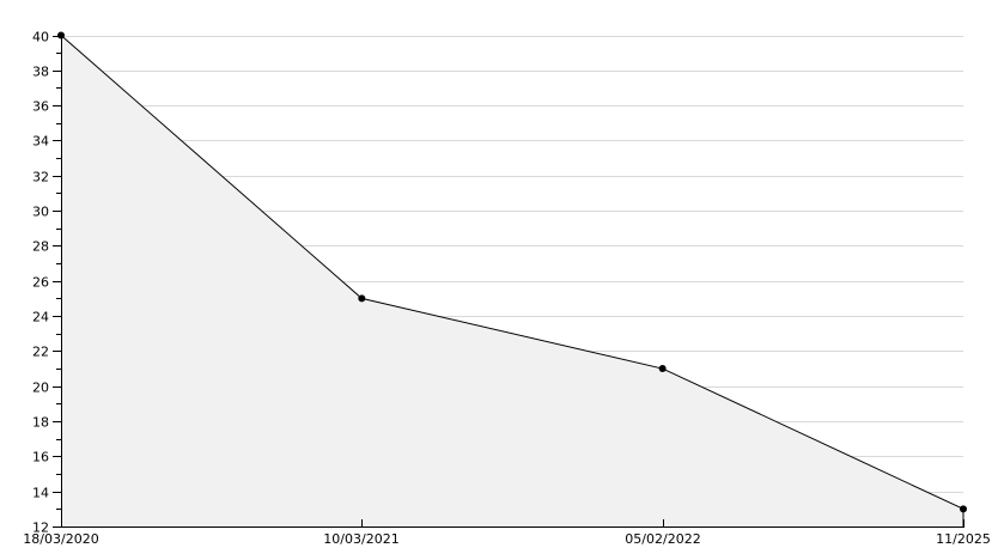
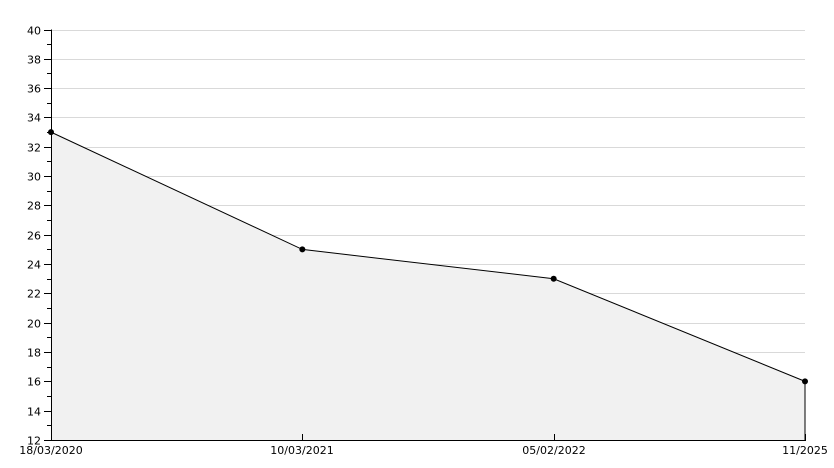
18/03/2020: 40 -> 33
05/02/2022: 21 -> 23
11/2025: 13 -> 16
